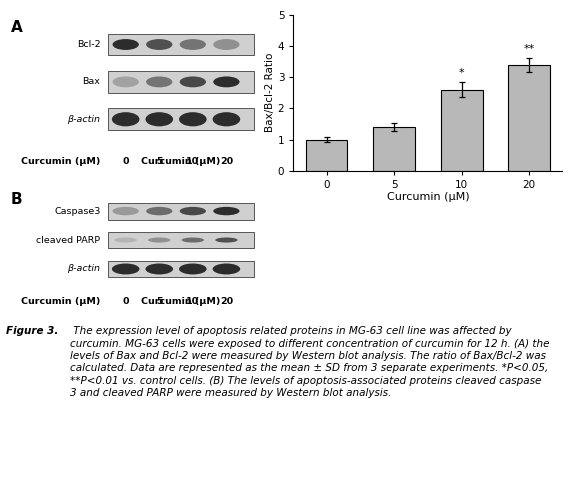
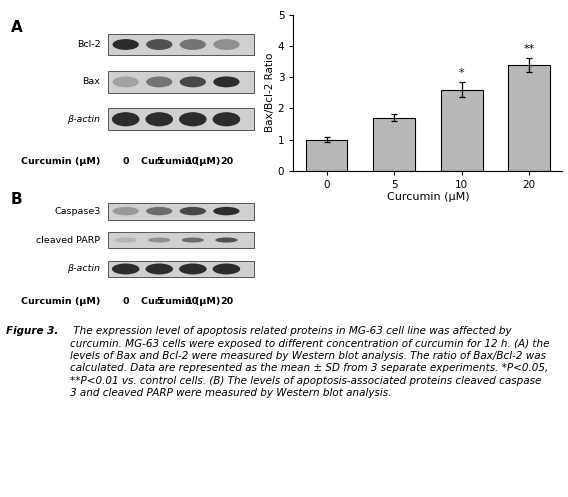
5: 1.4 -> 1.7
